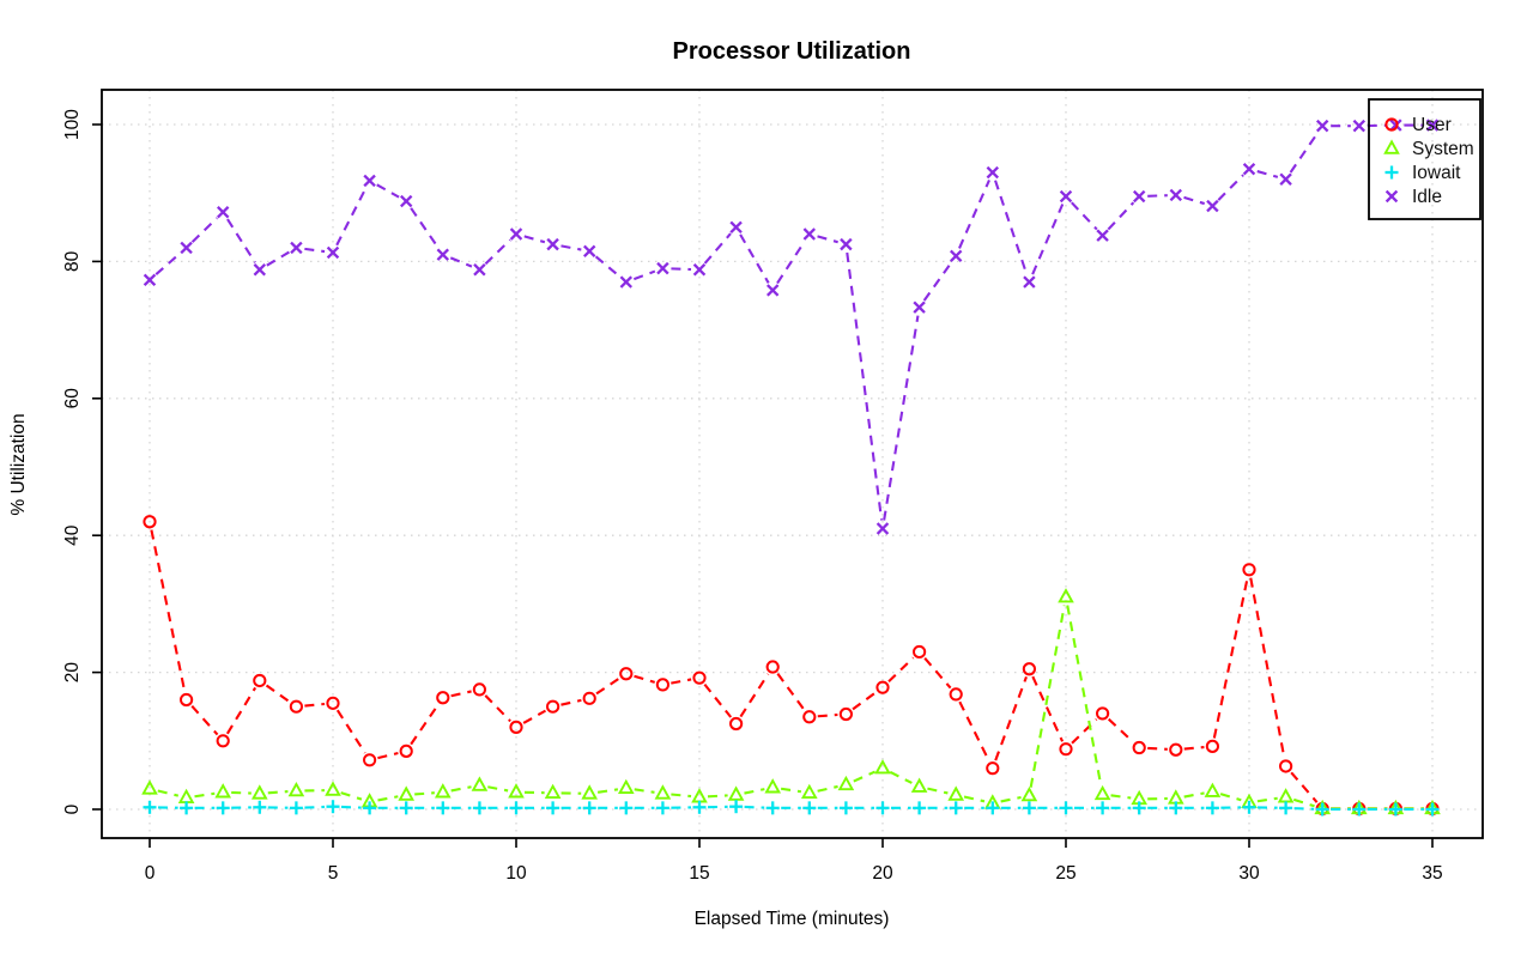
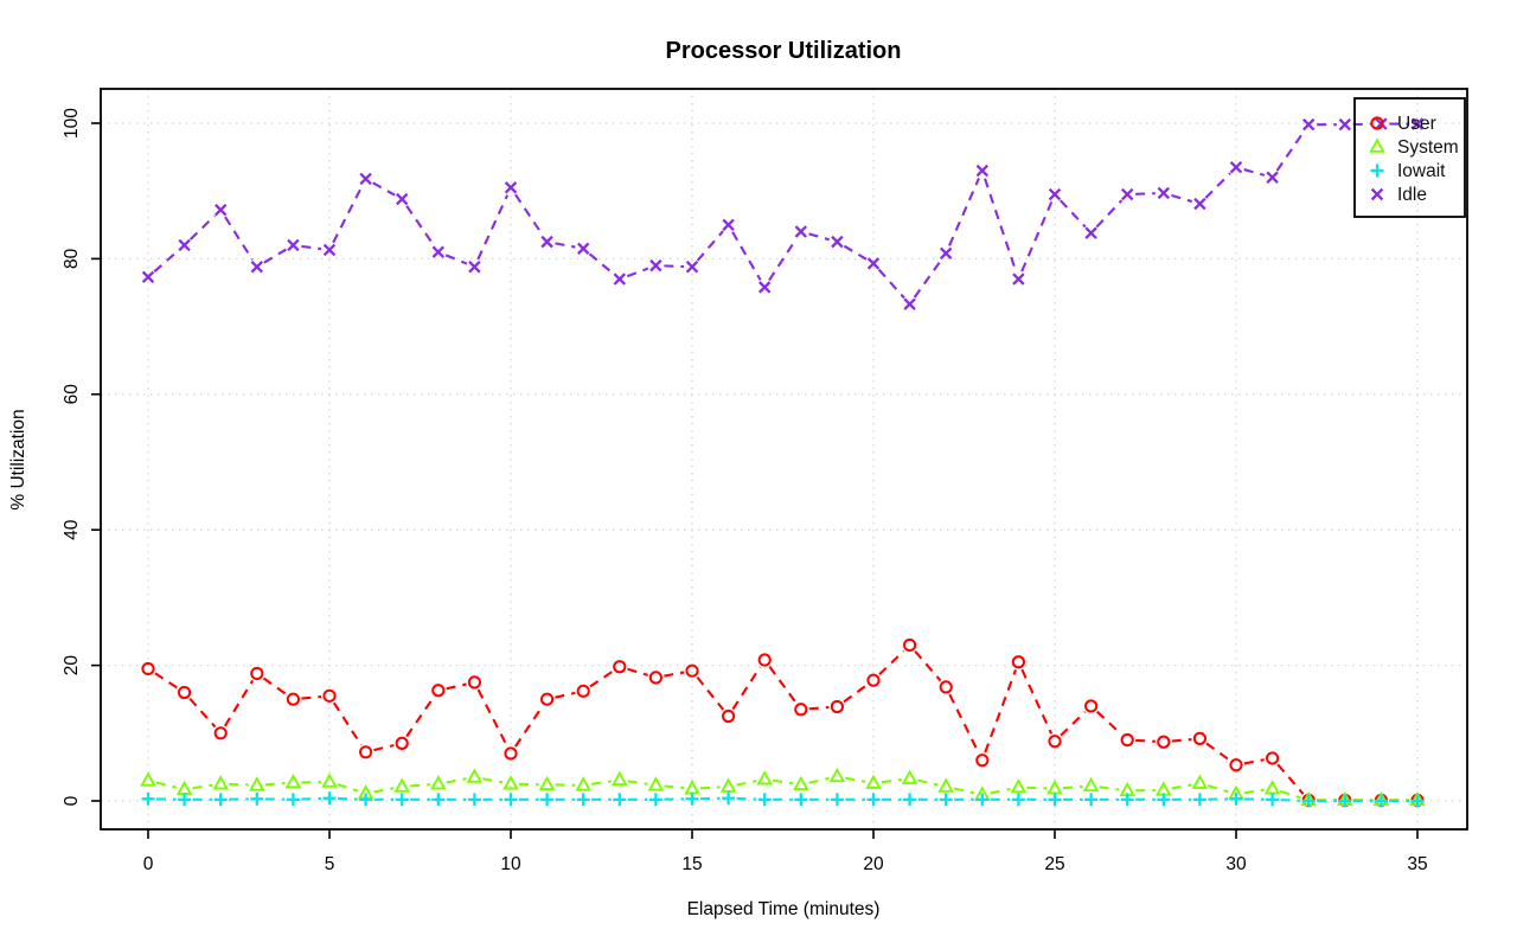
User/0: 42 -> 20
User/10: 12 -> 7
Idle/10: 84 -> 90
System/20: 6 -> 3
Idle/20: 41 -> 79
System/25: 31 -> 2
User/30: 35 -> 5
